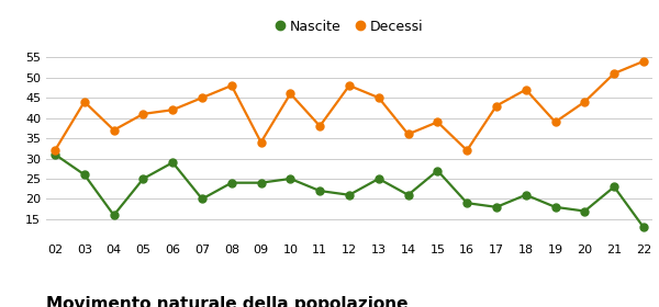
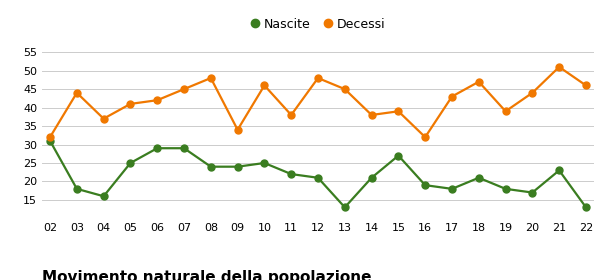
Nascite/03: 26 -> 18
Nascite/07: 20 -> 29
Nascite/13: 25 -> 13
Decessi/14: 36 -> 38
Decessi/22: 54 -> 46
